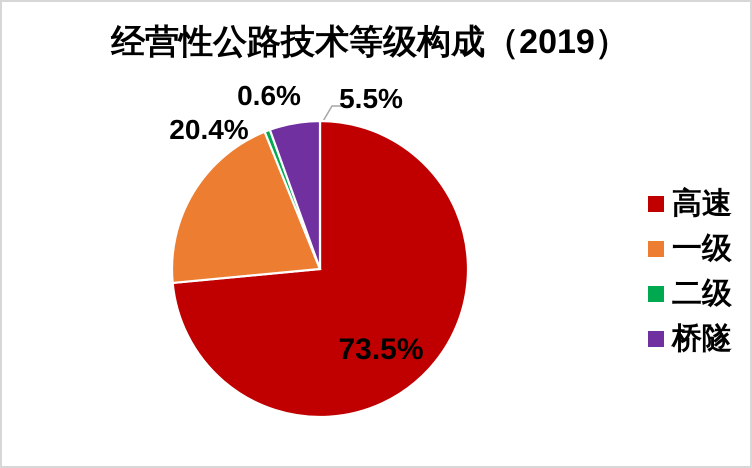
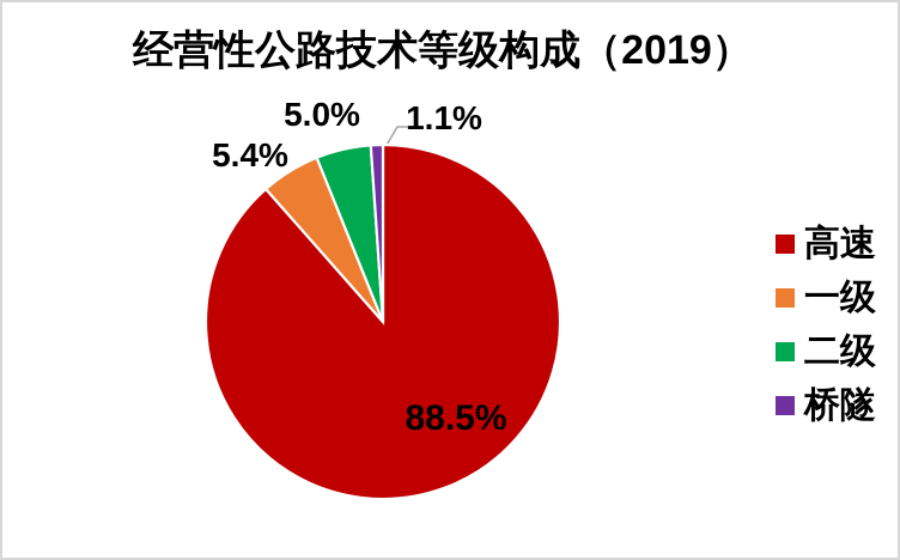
高速: 73.5% -> 88.5%
一级: 20.4% -> 5.4%
二级: 0.6% -> 5.0%
桥隧: 5.5% -> 1.1%
